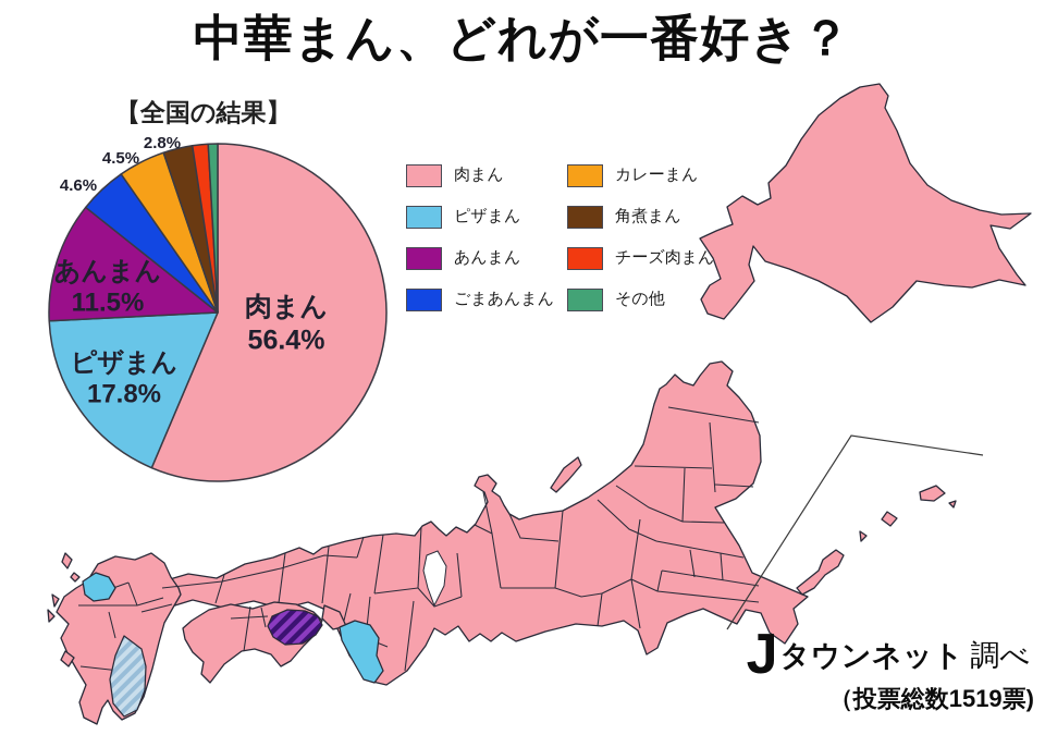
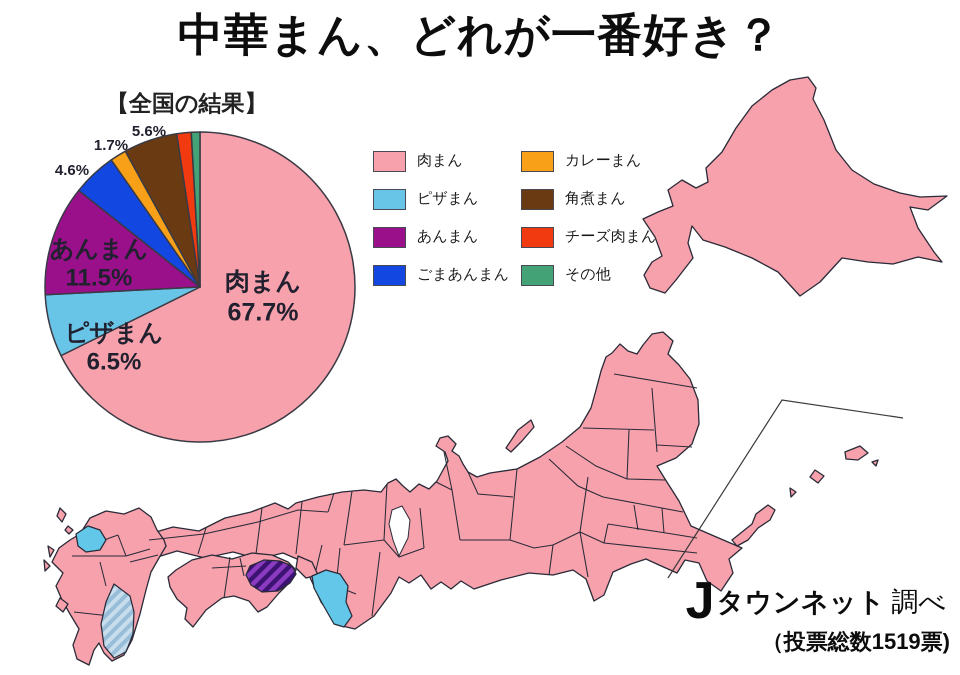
肉まん: 56.4% -> 67.7%
ピザまん: 17.8% -> 6.5%
カレーまん: 4.5% -> 1.7%
角煮まん: 2.8% -> 5.6%
